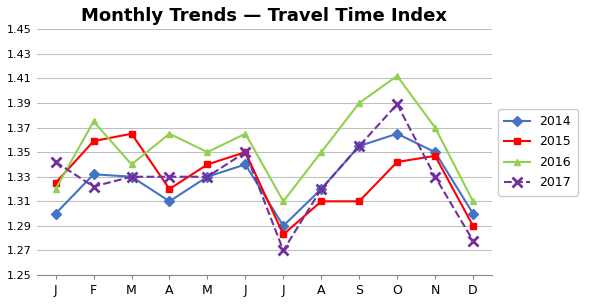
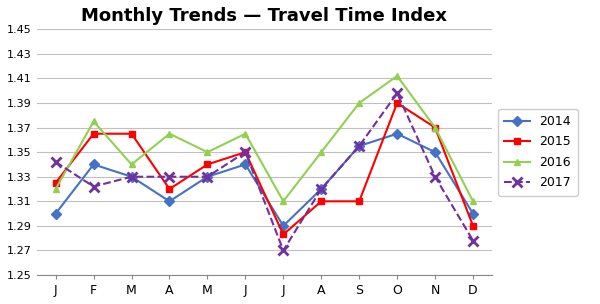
2014/F: 1.332 -> 1.340
2015/F: 1.359 -> 1.365
2015/O: 1.342 -> 1.390
2017/O: 1.389 -> 1.398
2015/N: 1.347 -> 1.370
